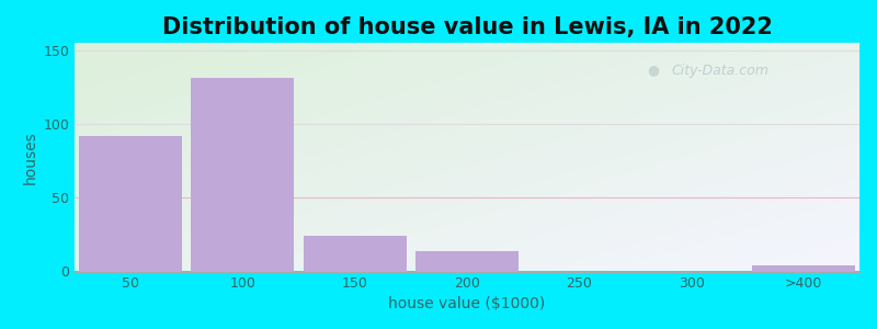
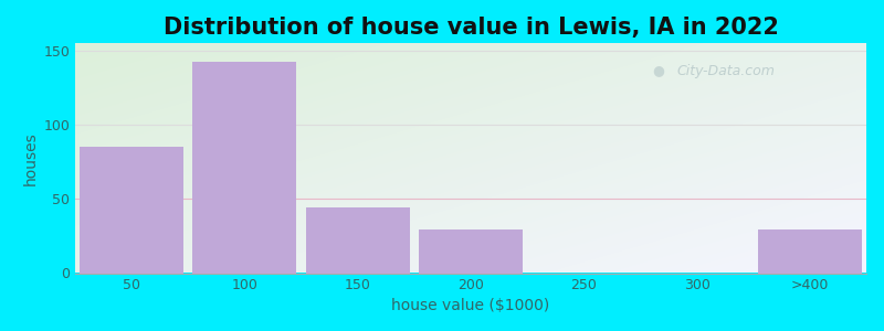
50: 92 -> 85
100: 131 -> 142
150: 24 -> 44
200: 14 -> 29
>400: 4 -> 29
